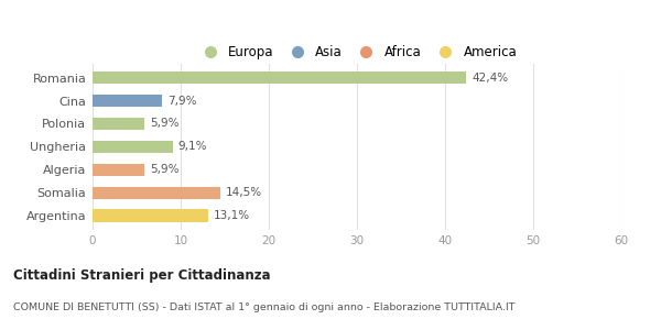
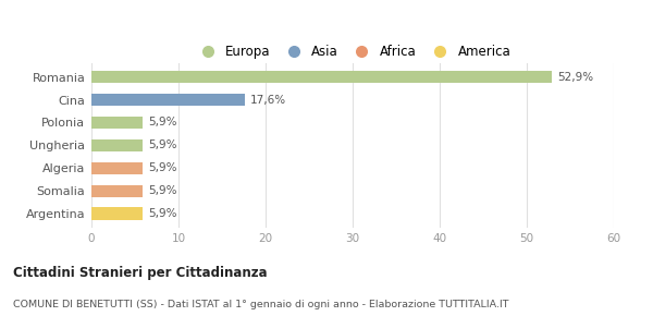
Romania: 42,4% -> 52,9%
Cina: 7,9% -> 17,6%
Ungheria: 9,1% -> 5,9%
Somalia: 14,5% -> 5,9%
Argentina: 13,1% -> 5,9%
